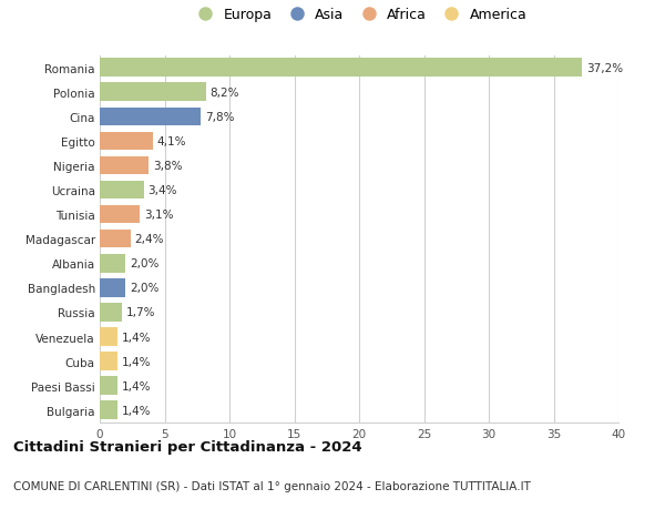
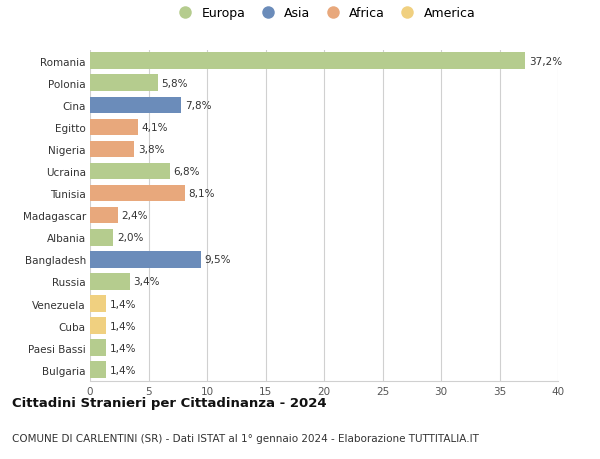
Polonia: 8,2% -> 5,8%
Ucraina: 3,4% -> 6,8%
Tunisia: 3,1% -> 8,1%
Bangladesh: 2,0% -> 9,5%
Russia: 1,7% -> 3,4%
